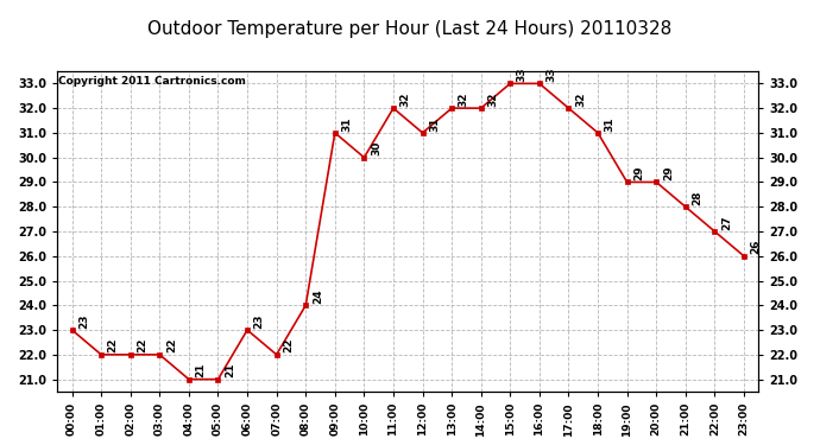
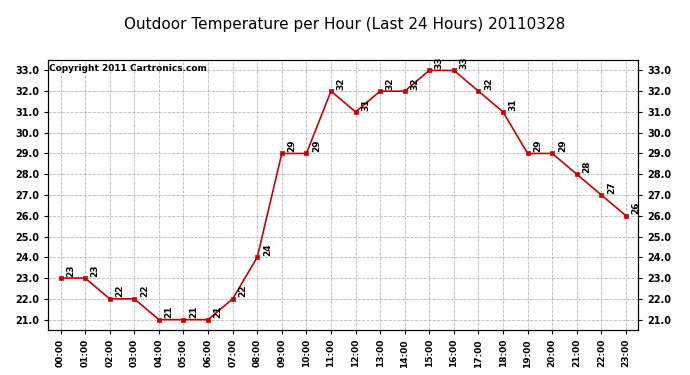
01:00: 22 -> 23
06:00: 23 -> 21
09:00: 31 -> 29
10:00: 30 -> 29
